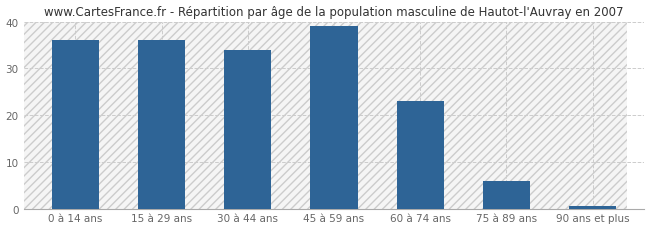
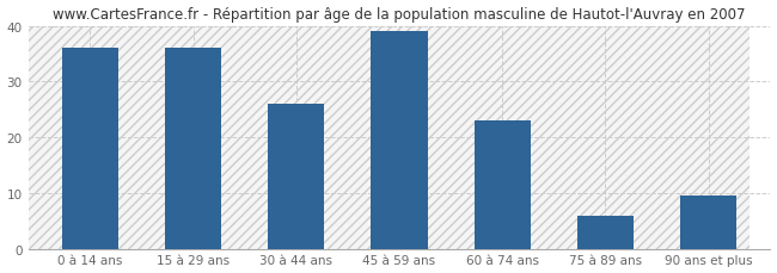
30 à 44 ans: 34.0 -> 26.0
90 ans et plus: 0.5 -> 9.5
